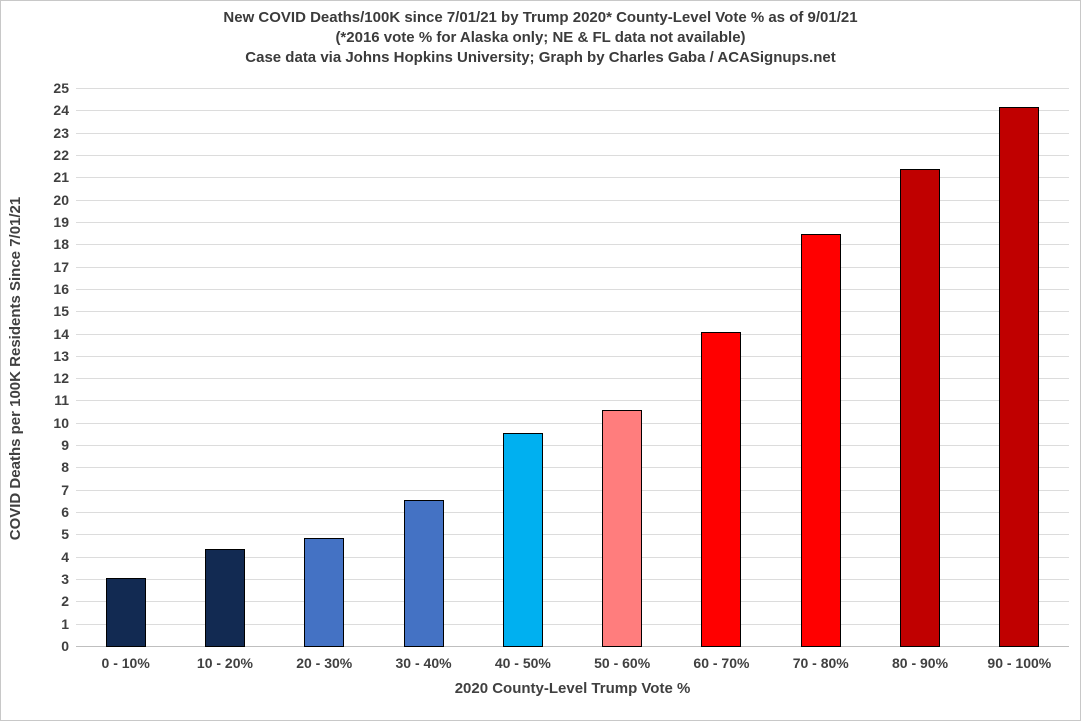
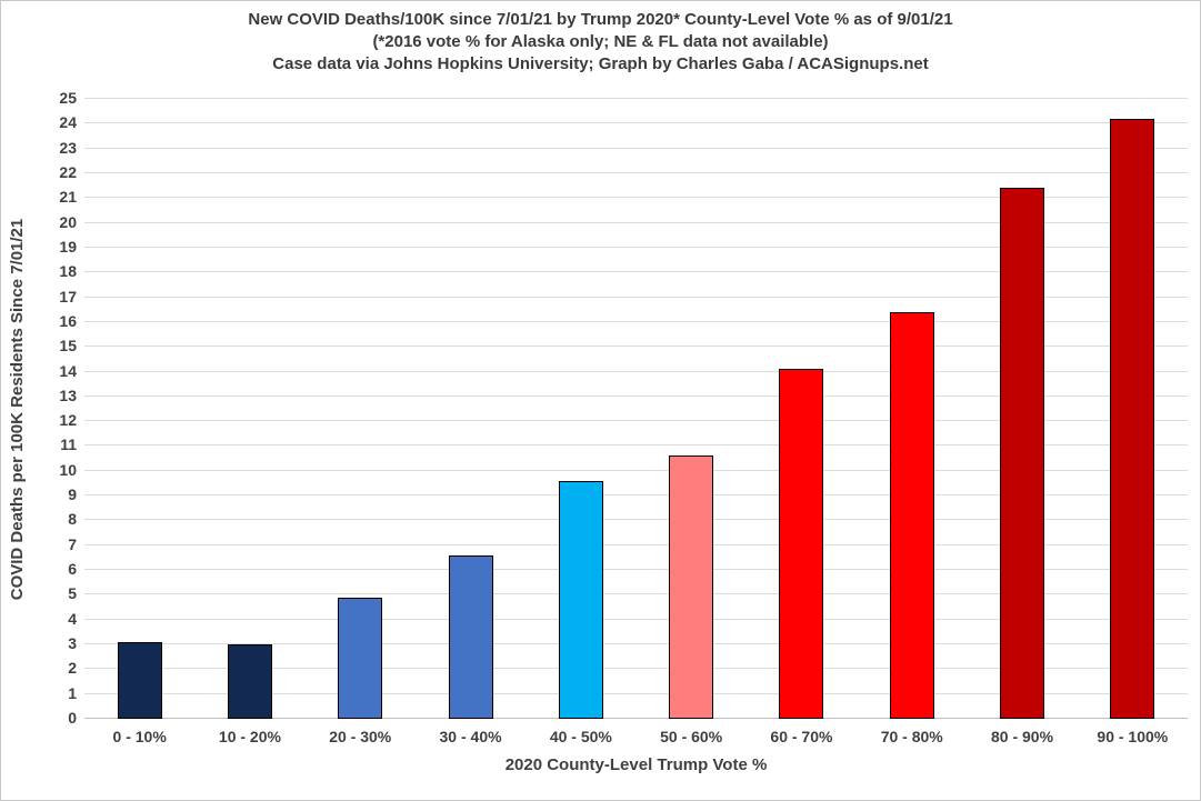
10 - 20%: 4.4 -> 3.0
70 - 80%: 18.5 -> 16.4
